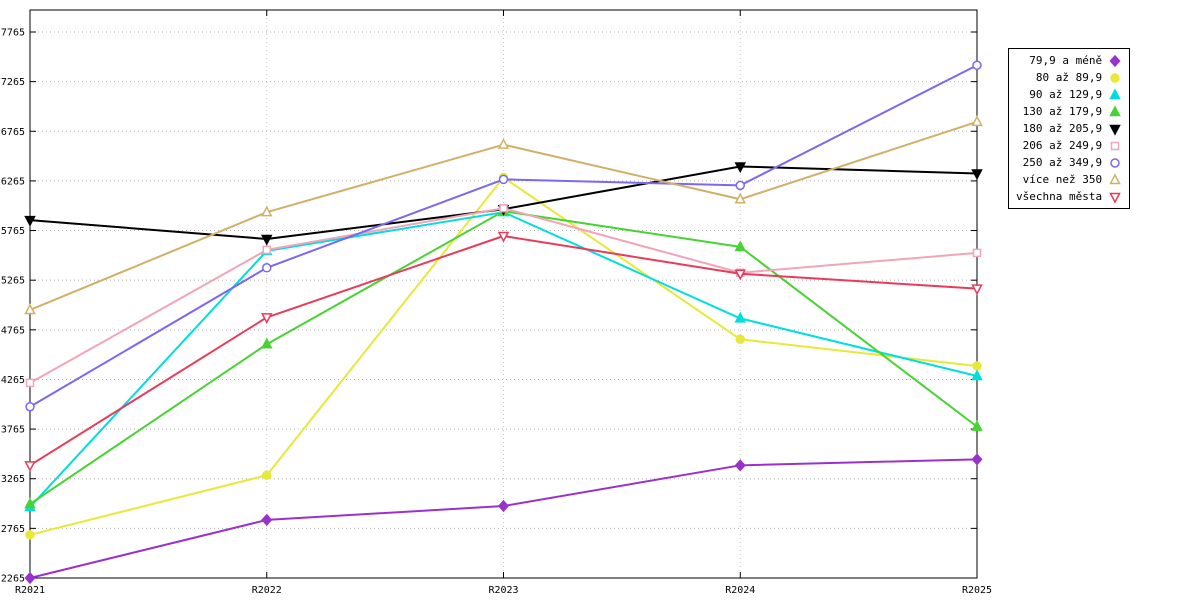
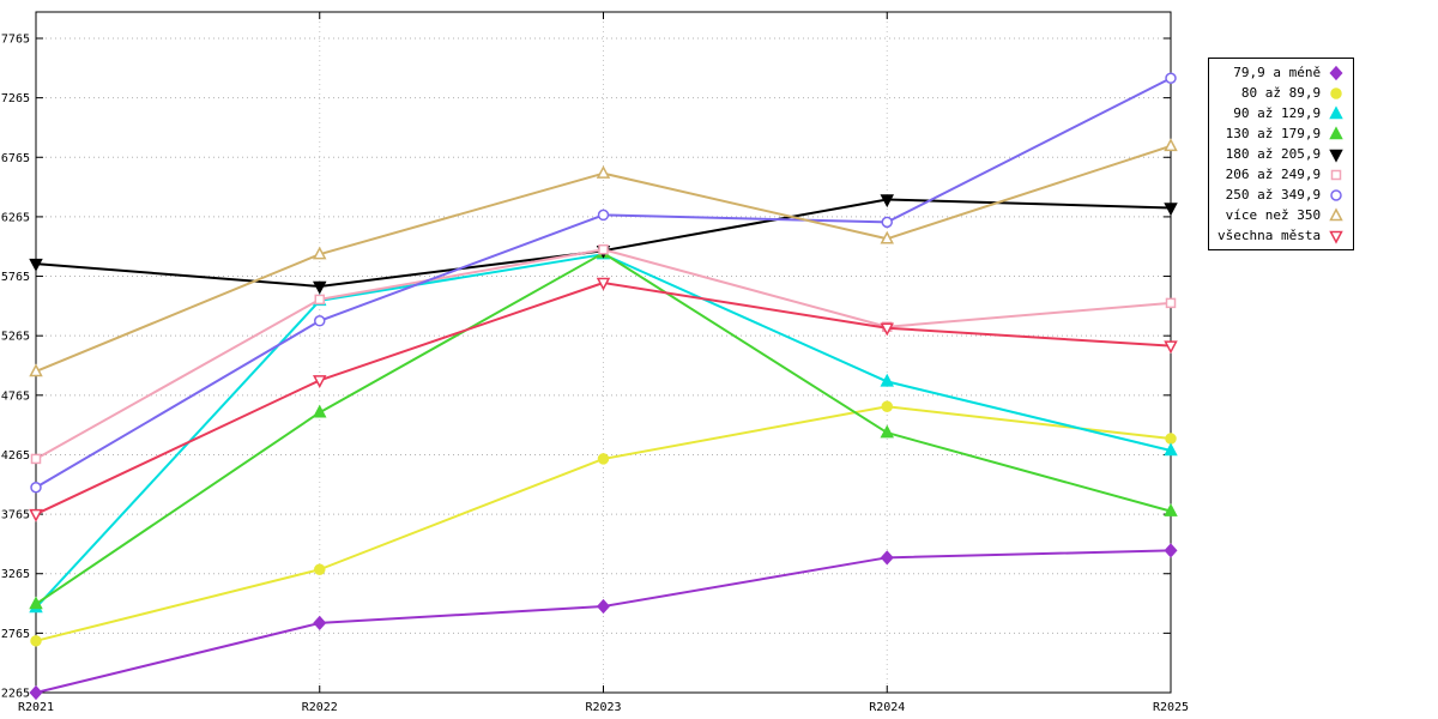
všechna města/R2021: 3400 -> 3800
80 až 89,9/R2023: 6300 -> 4200
130 až 179,9/R2024: 5600 -> 4400
